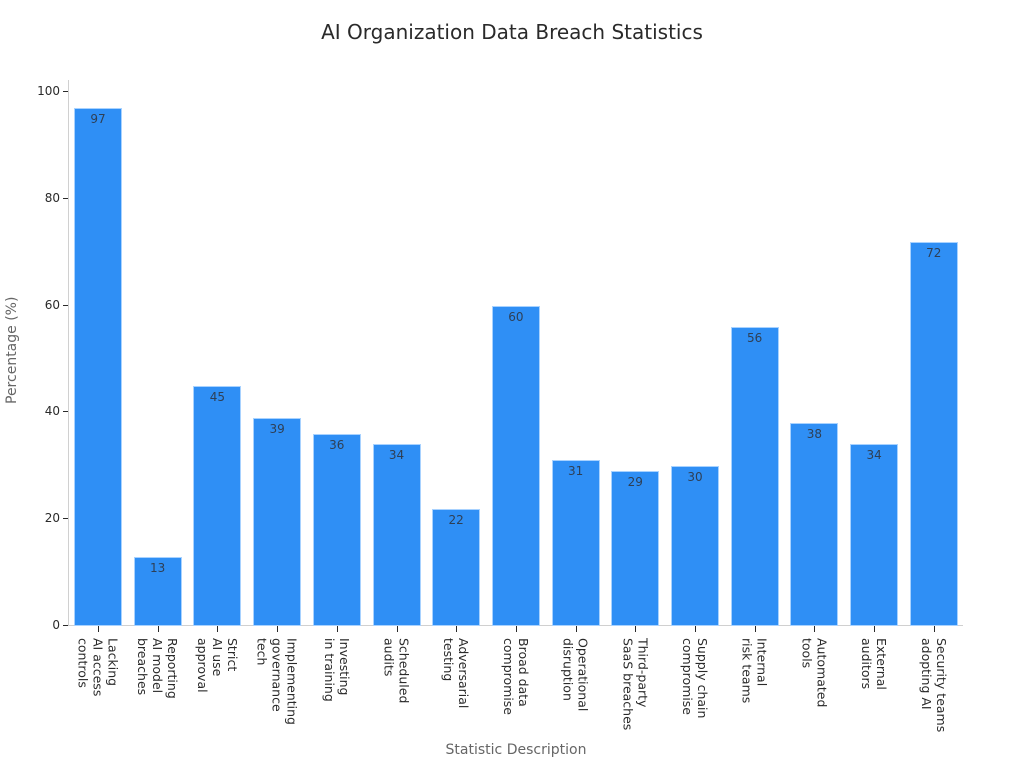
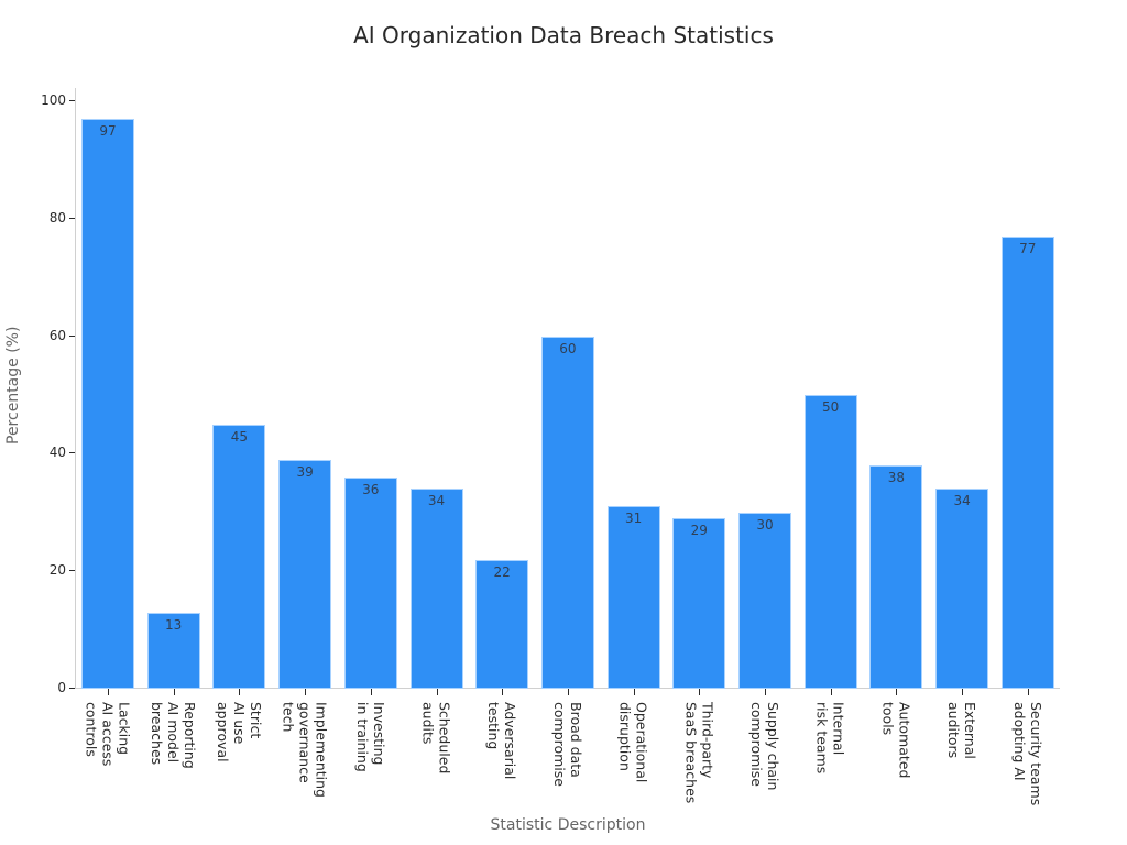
Internal risk teams: 56 -> 50
Security teams adopting AI: 72 -> 77
